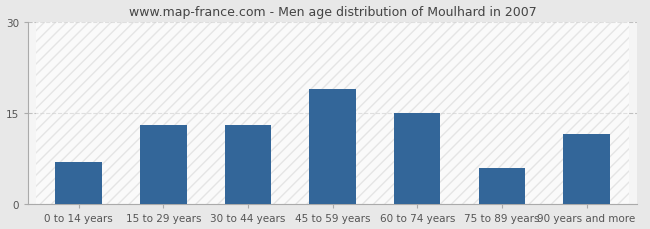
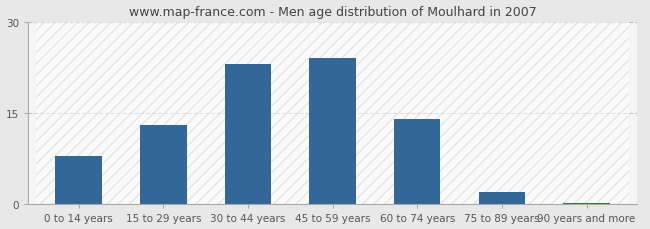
0 to 14 years: 7.0 -> 8.0
30 to 44 years: 13.0 -> 23.0
45 to 59 years: 19.0 -> 24.0
60 to 74 years: 15.0 -> 14.0
75 to 89 years: 6.0 -> 2.0
90 years and more: 11.6 -> 0.3
